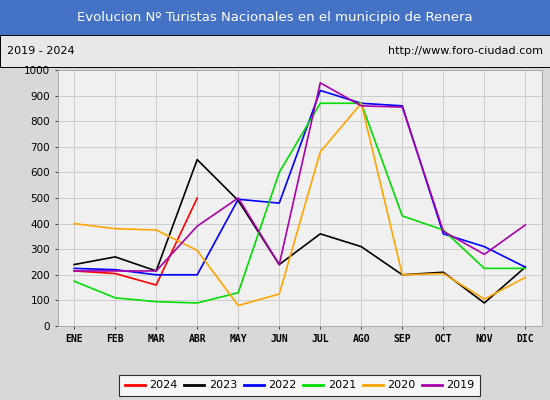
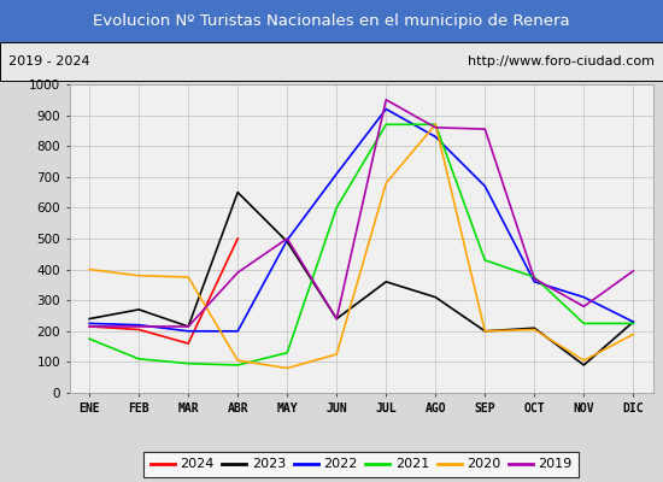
2020/ABR: 295 -> 105
2022/JUN: 480 -> 710
2022/AGO: 870 -> 830
2022/SEP: 860 -> 670
